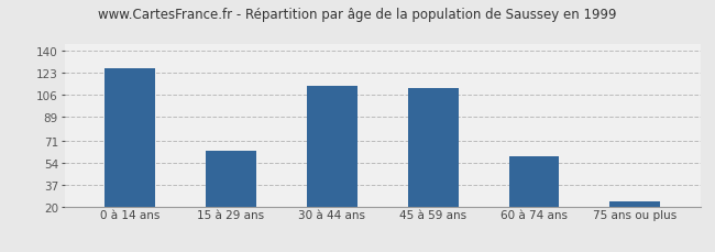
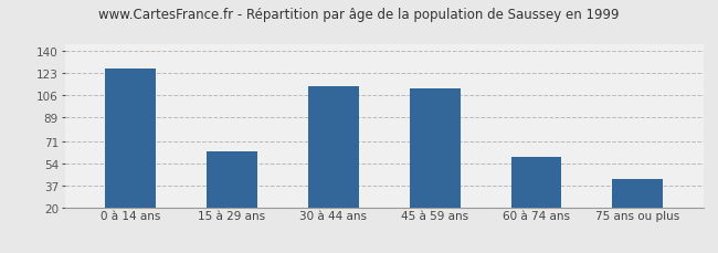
75 ans ou plus: 24 -> 42
